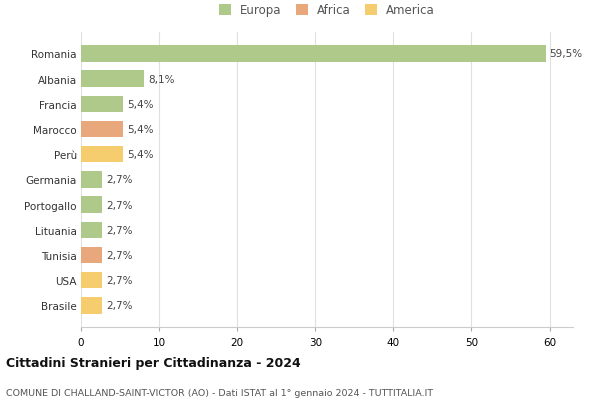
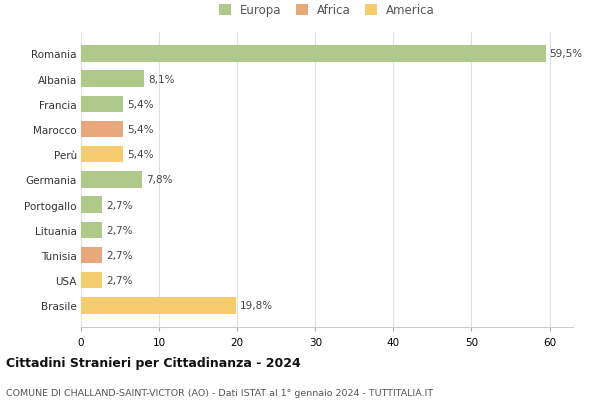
Germania: 2,7% -> 7,8%
Brasile: 2,7% -> 19,8%
